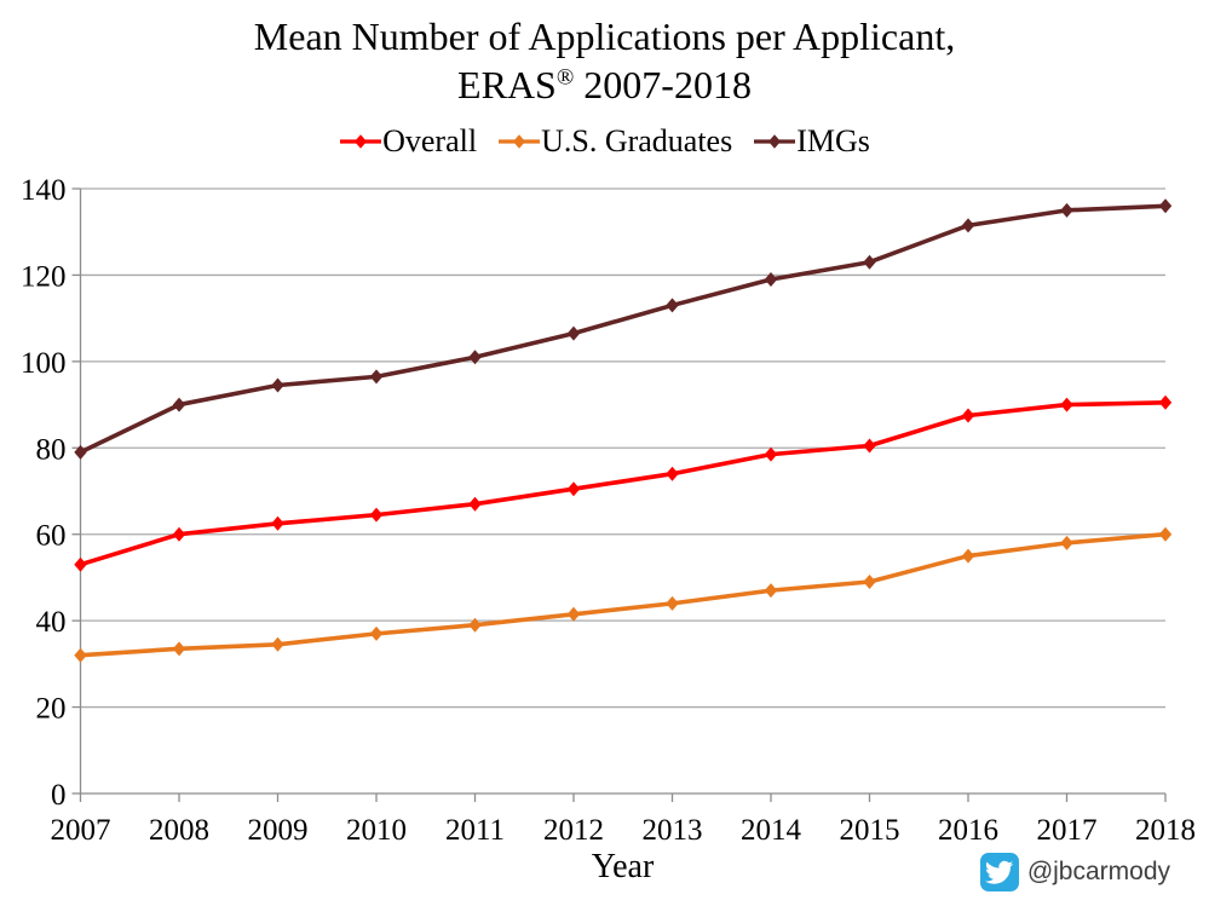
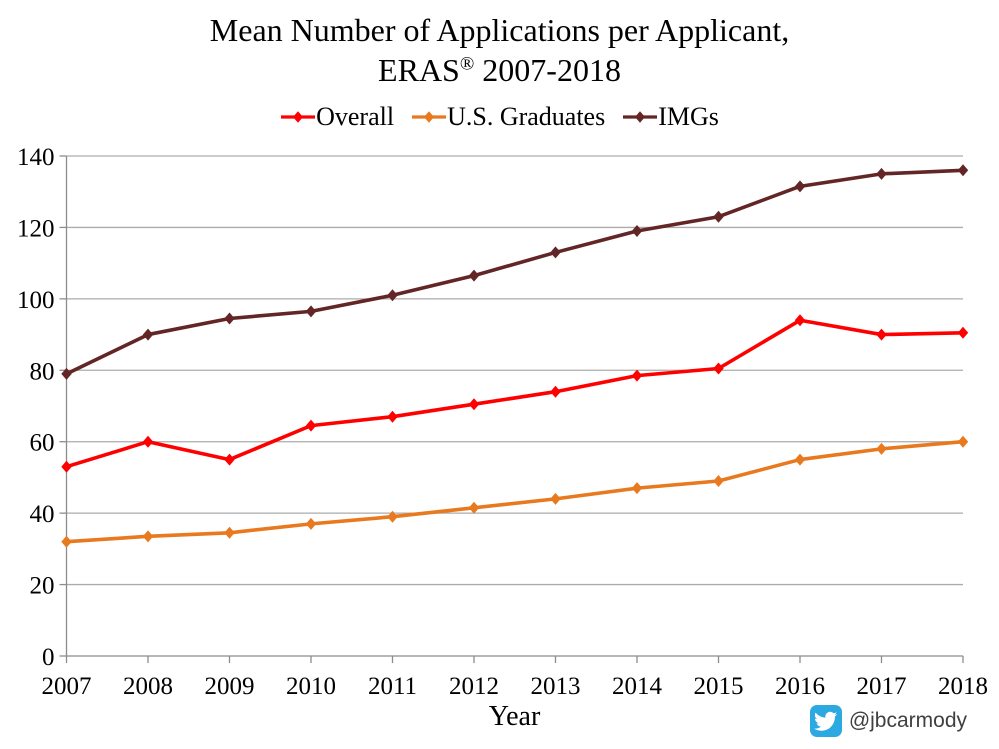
Overall/2009: 62 -> 55
Overall/2016: 88 -> 94
